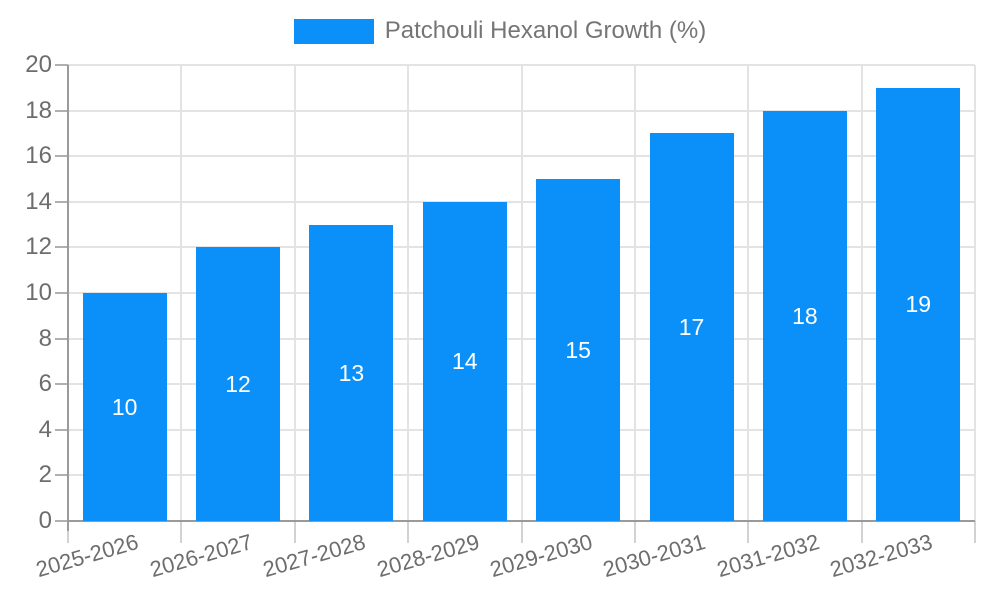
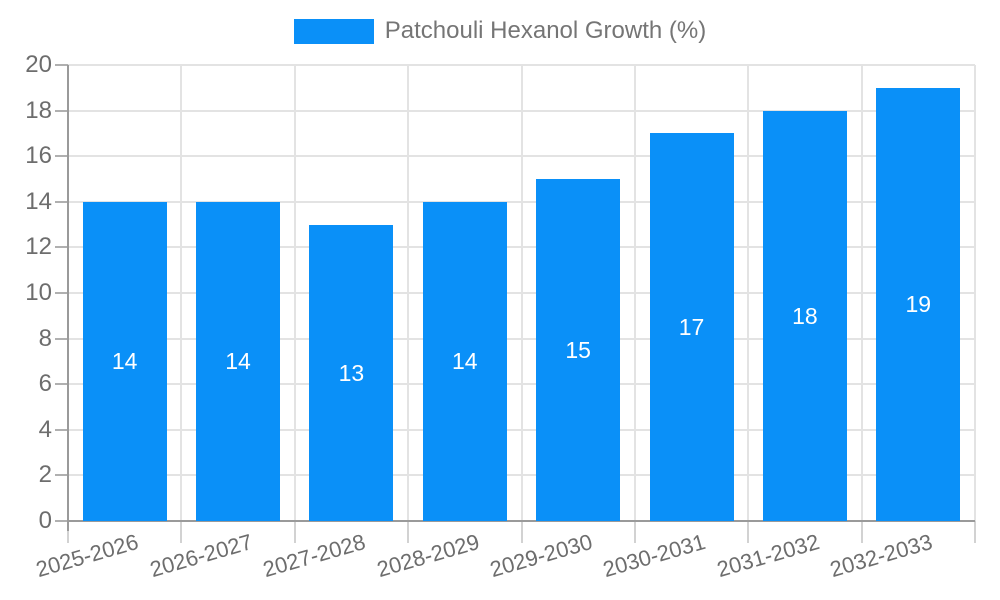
2025-2026: 10 -> 14
2026-2027: 12 -> 14
